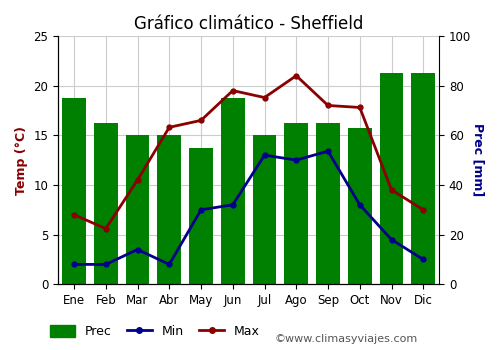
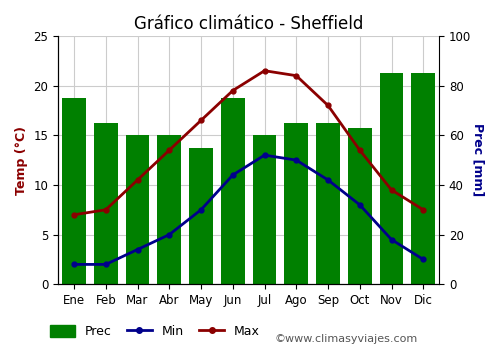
Max/Feb: 5.6 -> 7.5
Min/Abr: 2.0 -> 5.0
Max/Abr: 15.8 -> 13.5
Min/Jun: 8.0 -> 11.0
Max/Jul: 18.8 -> 21.5
Min/Sep: 13.4 -> 10.5
Max/Oct: 17.8 -> 13.5
